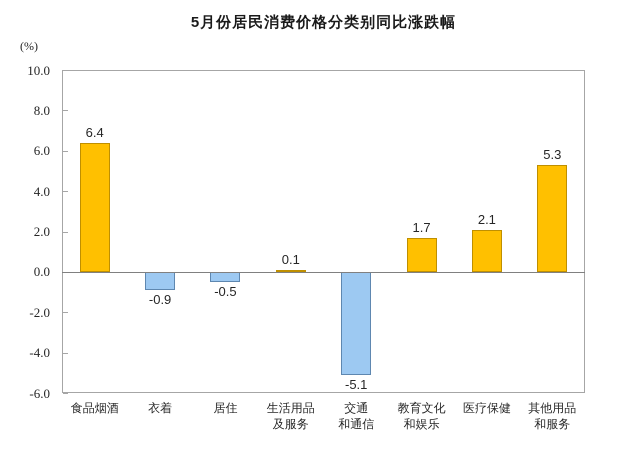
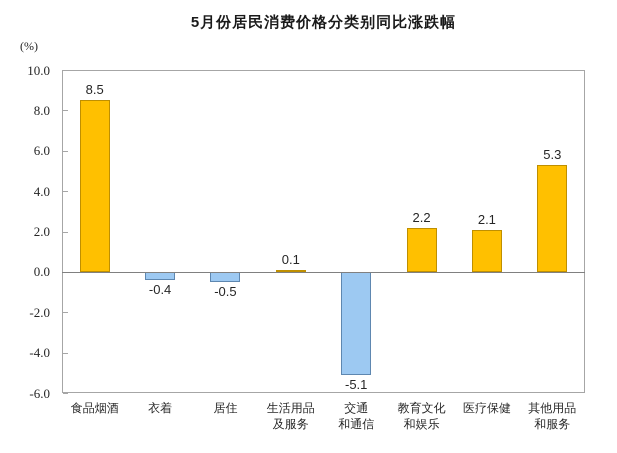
食品烟酒: 6.4 -> 8.5
衣着: -0.9 -> -0.4
教育文化 和娱乐: 1.7 -> 2.2
